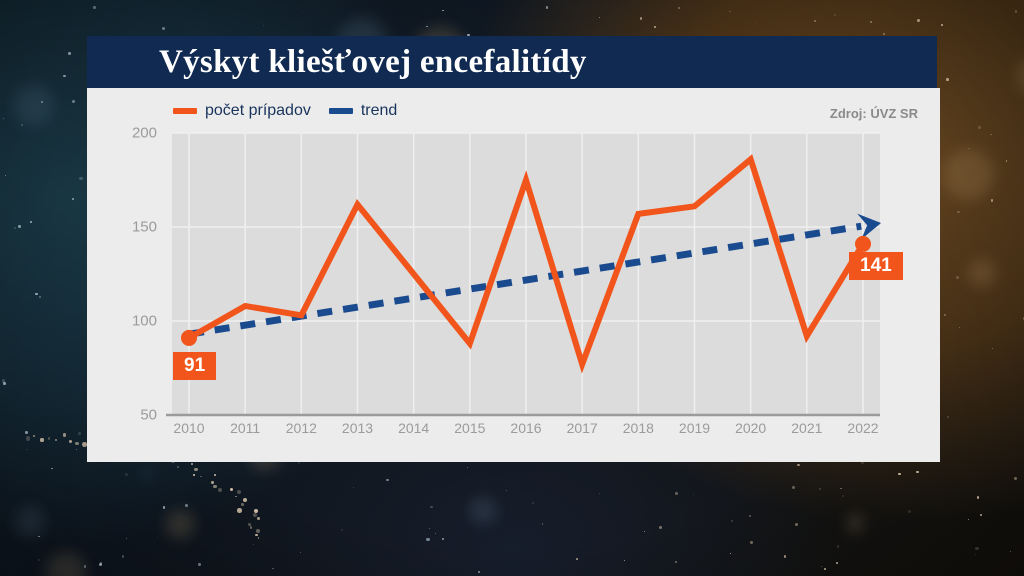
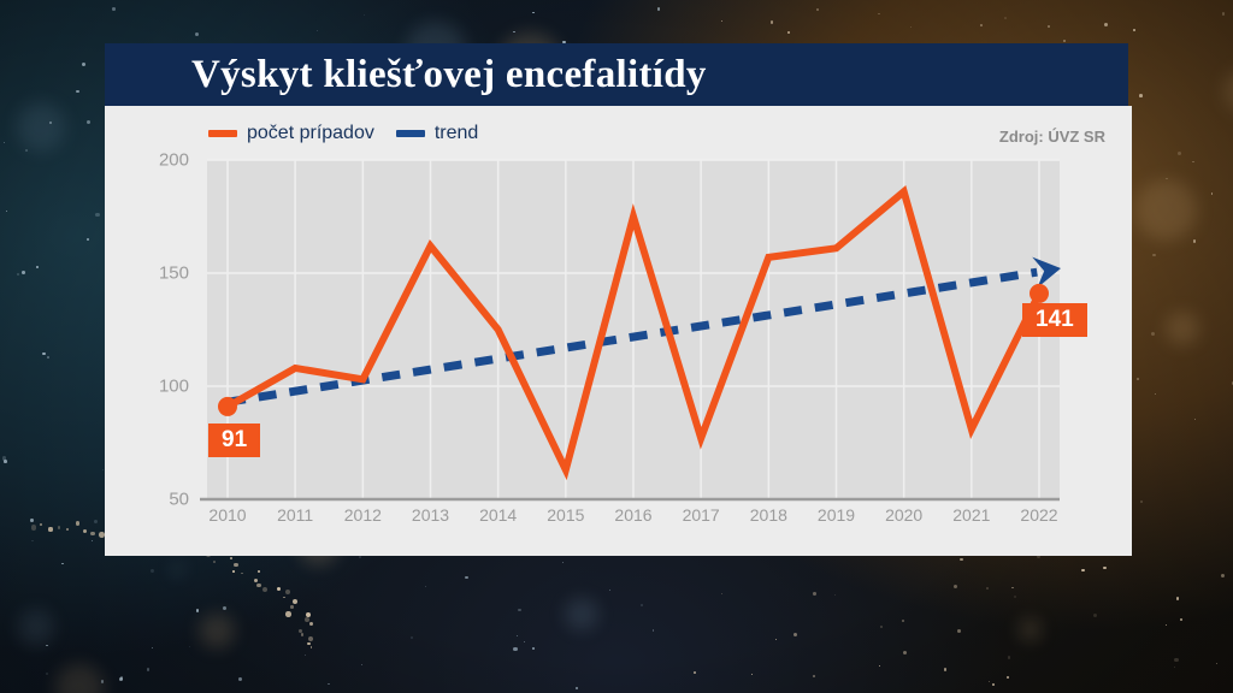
počet prípadov/2015: 88 -> 63
trend/2015: 118 -> 141
počet prípadov/2021: 92 -> 81
